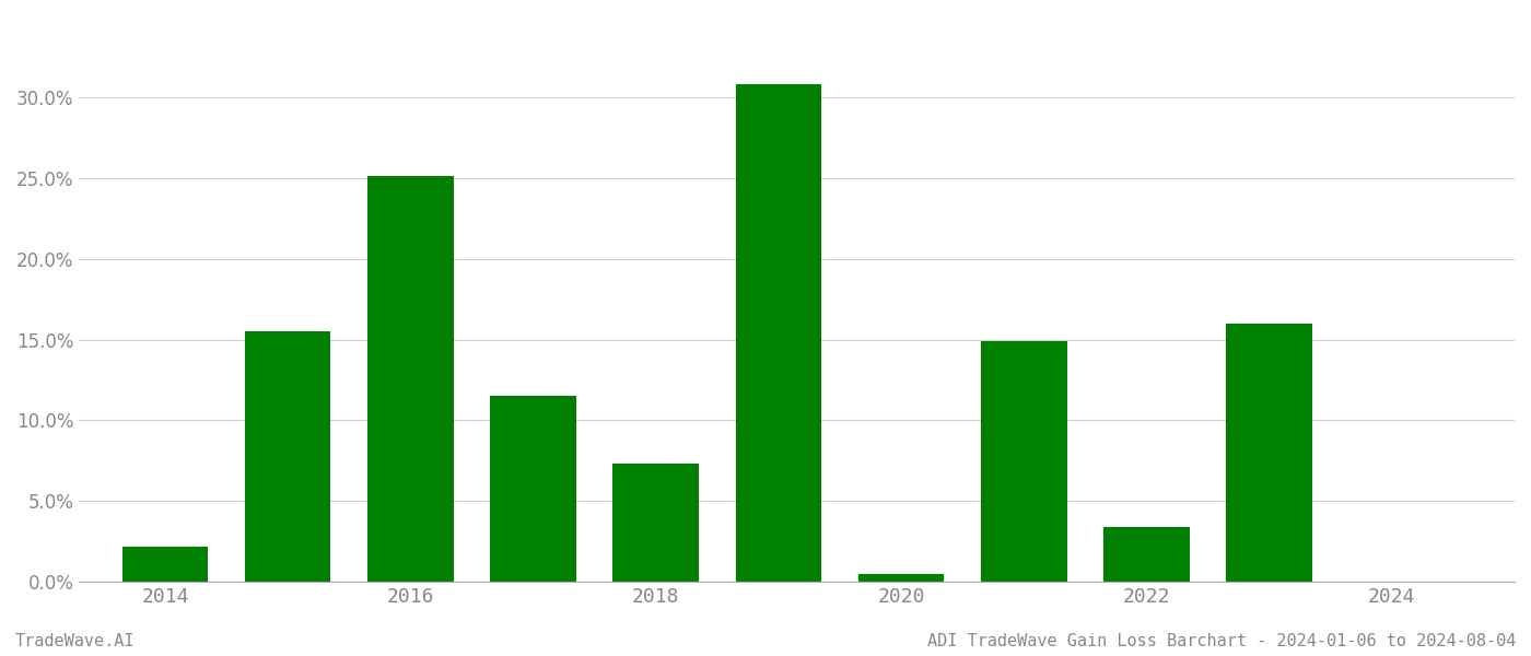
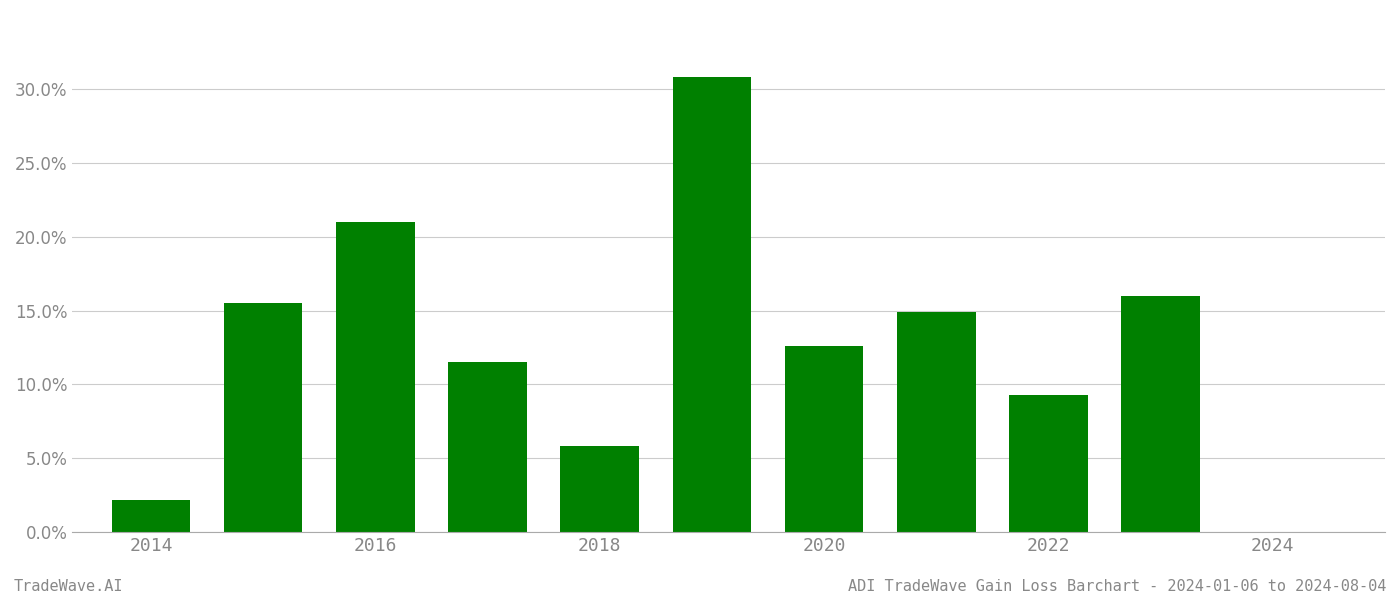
2016: 25.1% -> 21.0%
2018: 7.3% -> 5.8%
2020: 0.5% -> 12.6%
2022: 3.4% -> 9.3%
